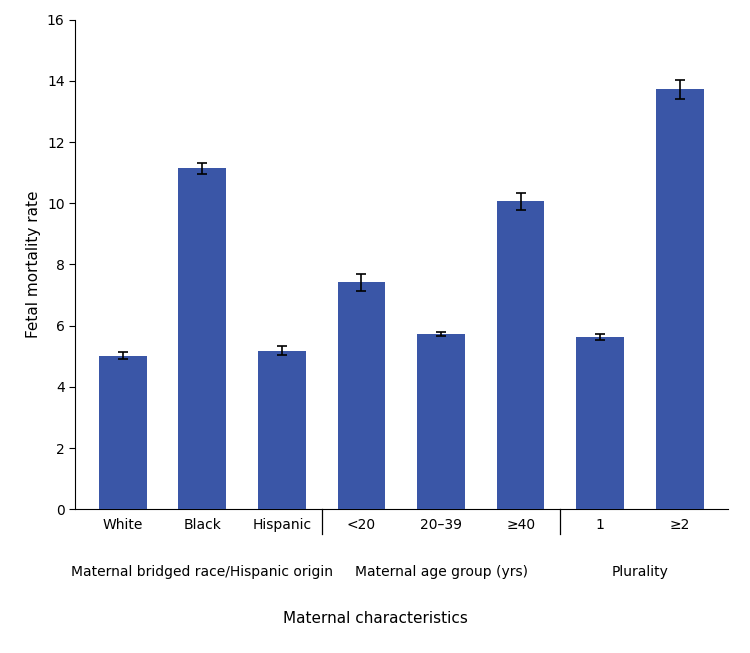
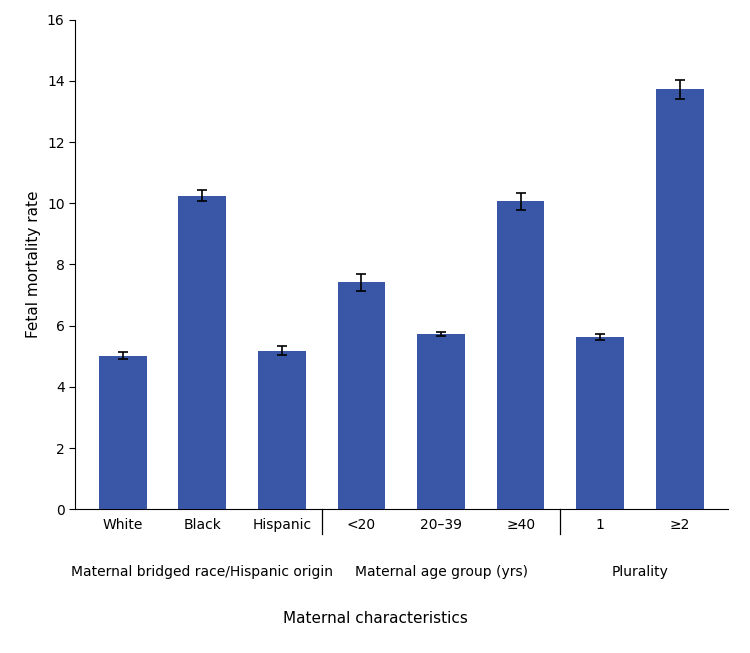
Black: 11.15 -> 10.25
